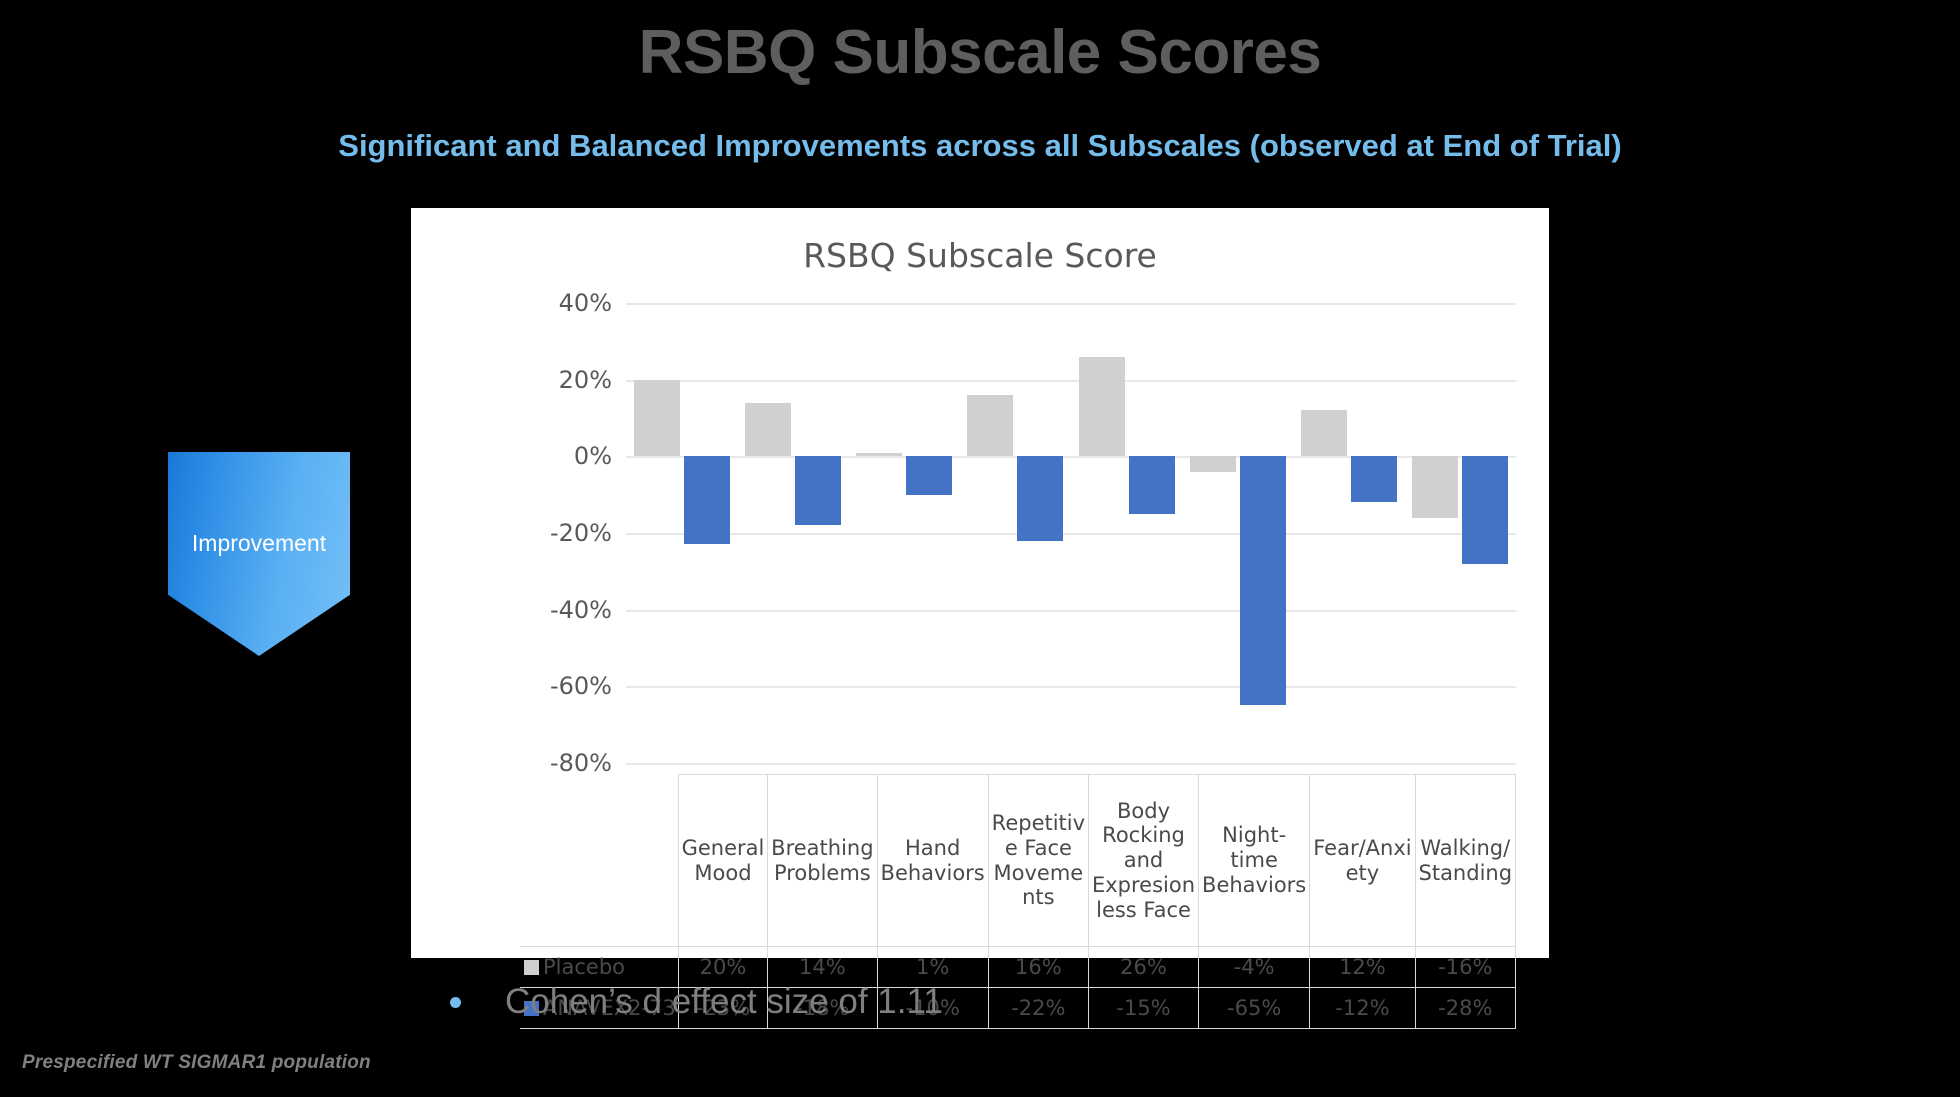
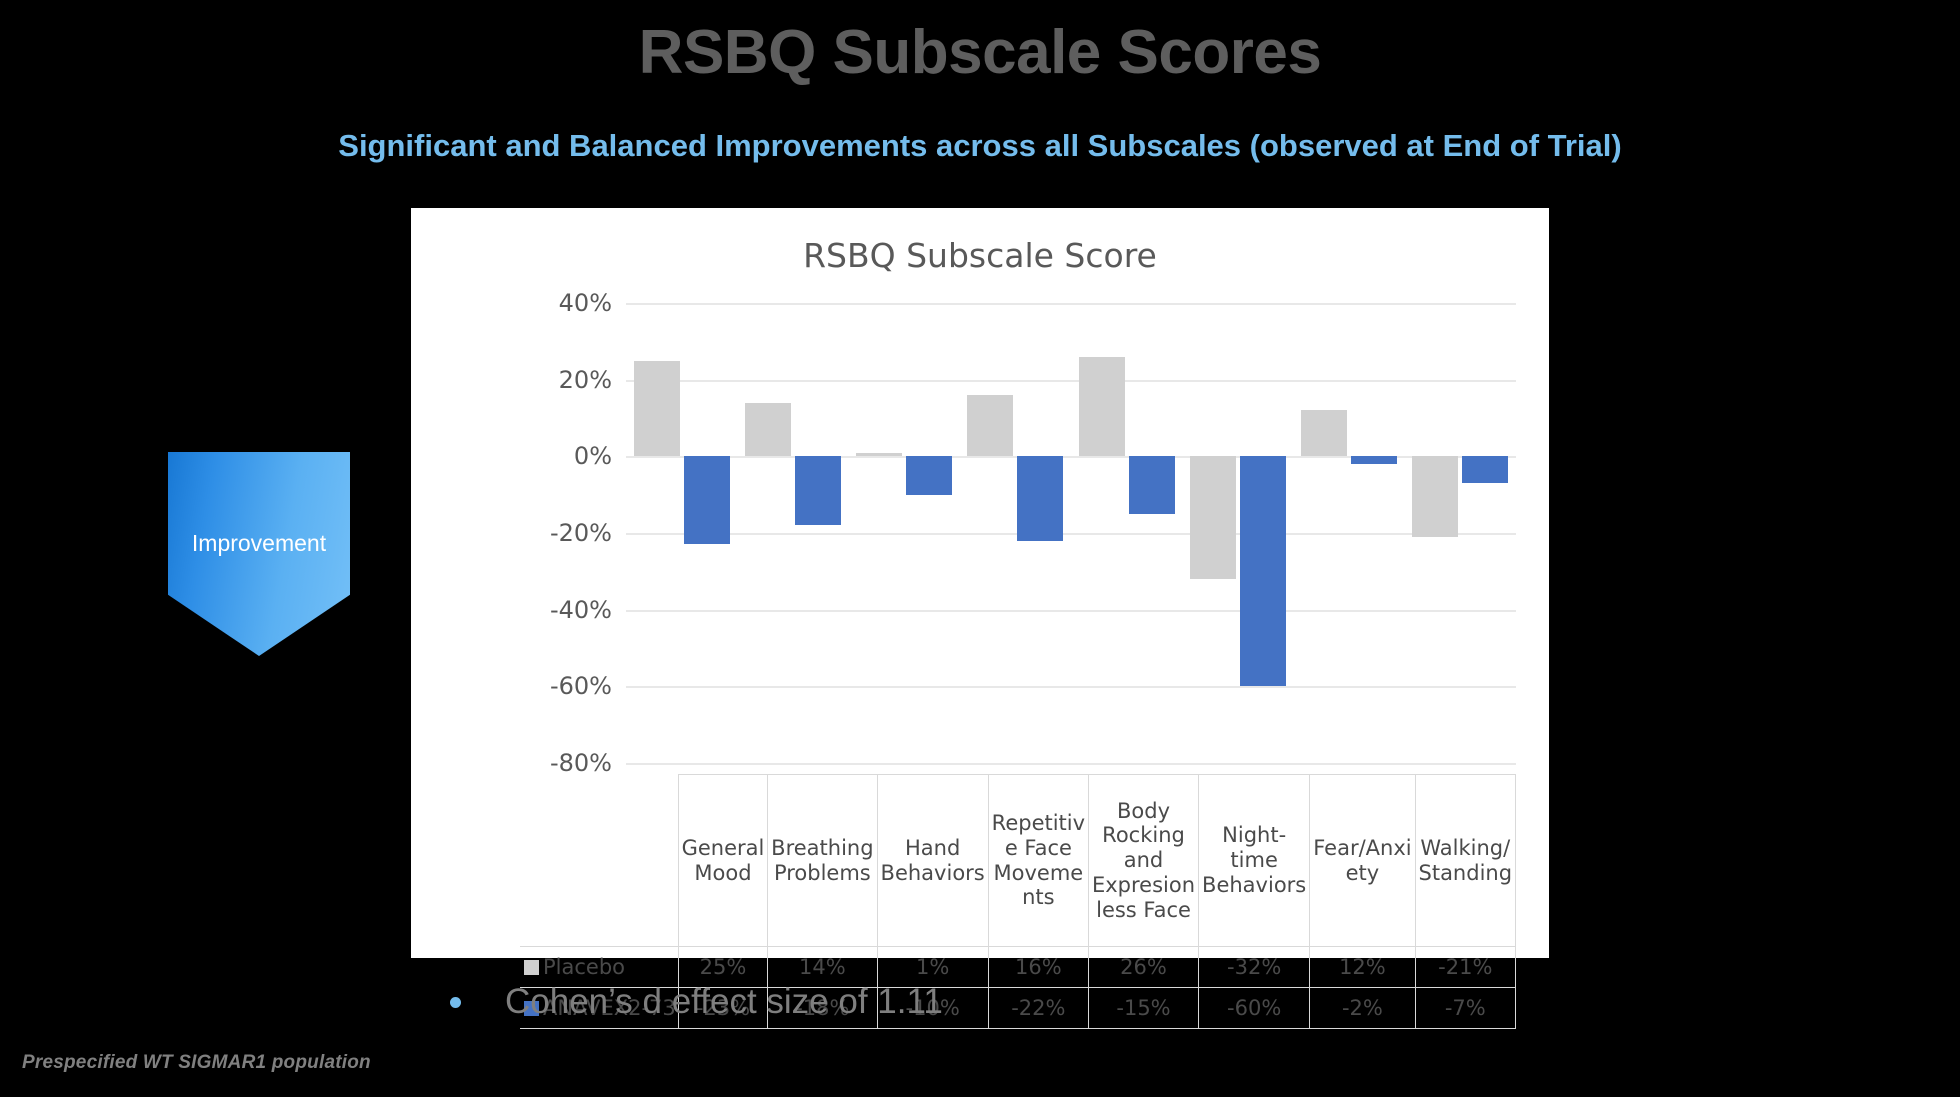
Placebo/General Mood: 20% -> 25%
Placebo/Night-time Behaviors: -4% -> -32%
ANAVEX2-73/Night-time Behaviors: -65% -> -60%
ANAVEX2-73/Fear/Anxiety: -12% -> -2%
Placebo/Walking/Standing: -16% -> -21%
ANAVEX2-73/Walking/Standing: -28% -> -7%
